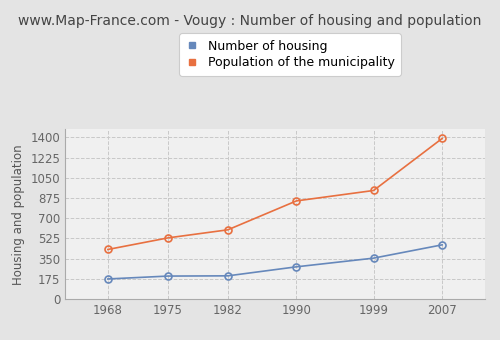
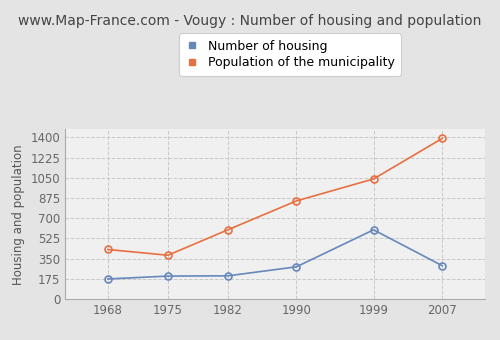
Population of the municipality/1975: 530 -> 380
Number of housing/1999: 360 -> 600
Population of the municipality/1999: 940 -> 1040
Number of housing/2007: 470 -> 290
